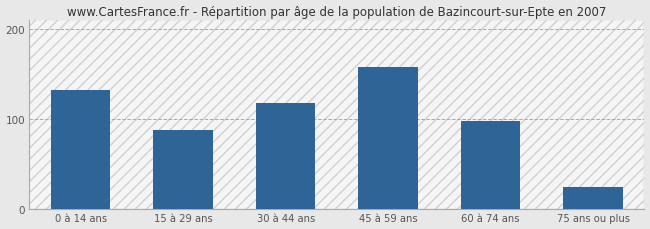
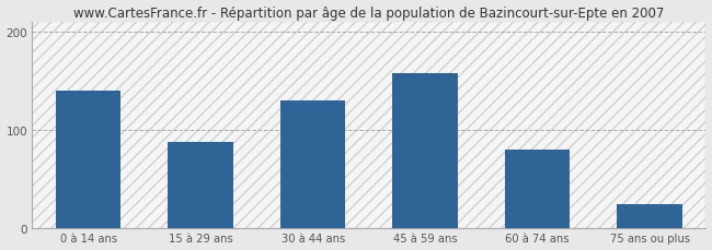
0 à 14 ans: 132 -> 140
30 à 44 ans: 118 -> 130
60 à 74 ans: 98 -> 80
